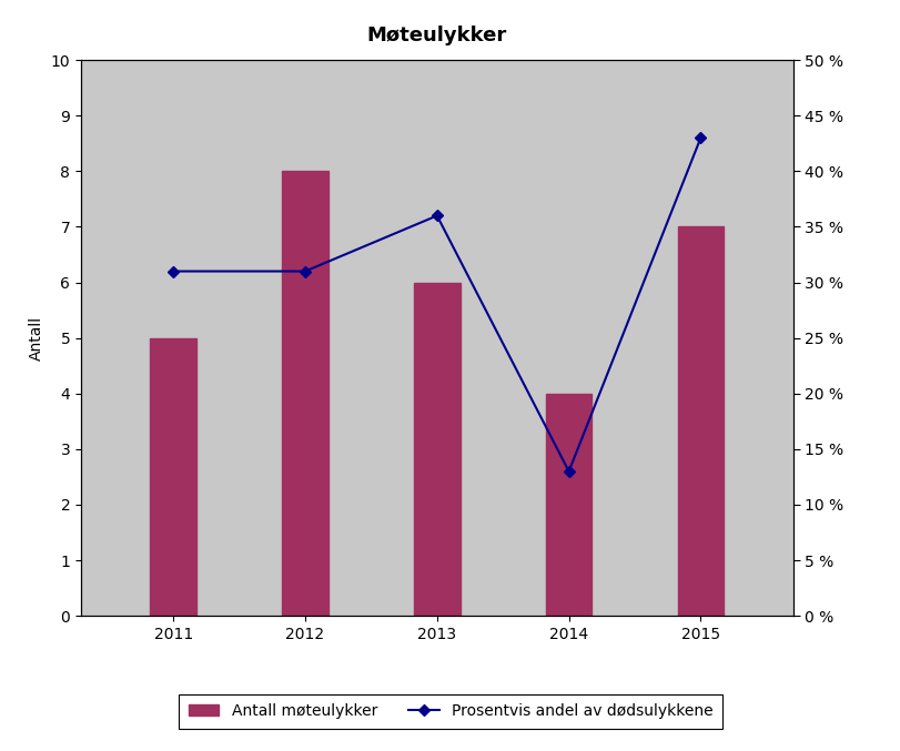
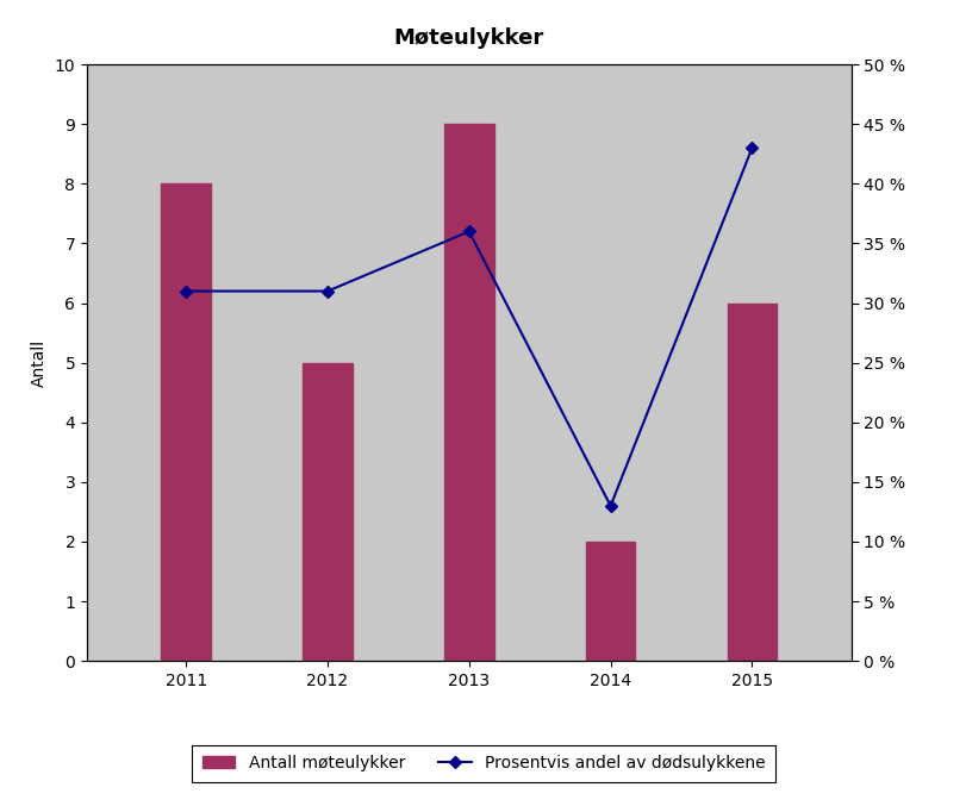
Antall møteulykker/2011: 5 -> 8
Antall møteulykker/2012: 8 -> 5
Antall møteulykker/2013: 6 -> 9
Antall møteulykker/2014: 4 -> 2
Antall møteulykker/2015: 7 -> 6
